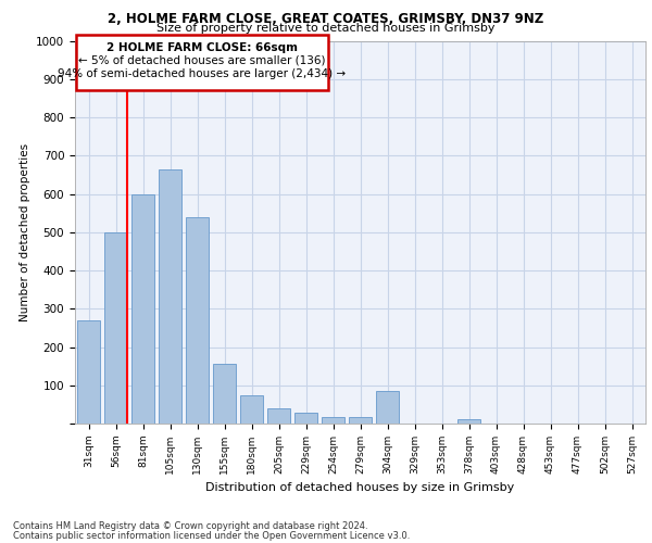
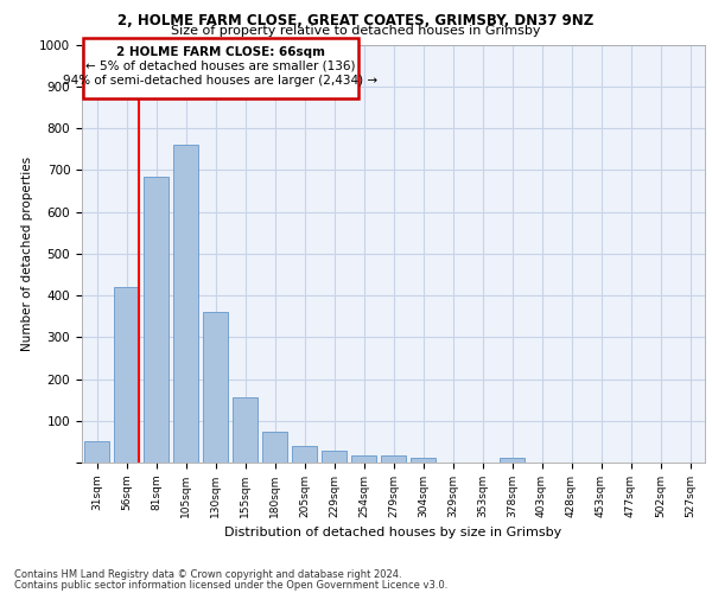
31sqm: 270 -> 50
56sqm: 500 -> 420
81sqm: 600 -> 685
105sqm: 665 -> 760
130sqm: 540 -> 360
304sqm: 85 -> 10
